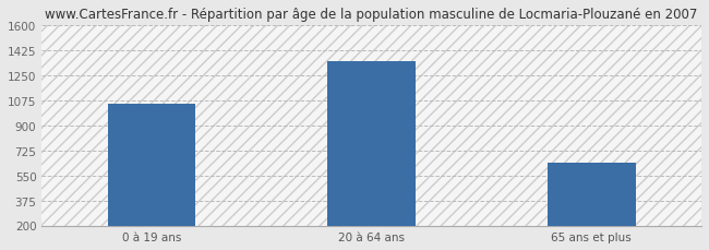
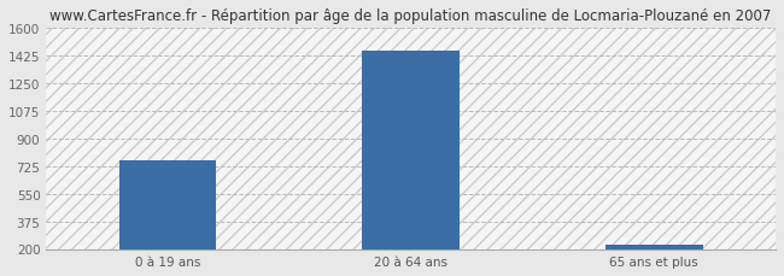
0 à 19 ans: 1050 -> 760
20 à 64 ans: 1350 -> 1450
65 ans et plus: 640 -> 230
